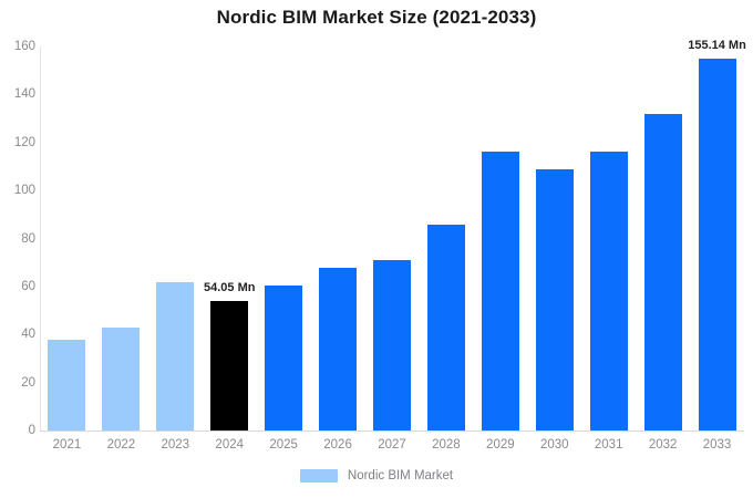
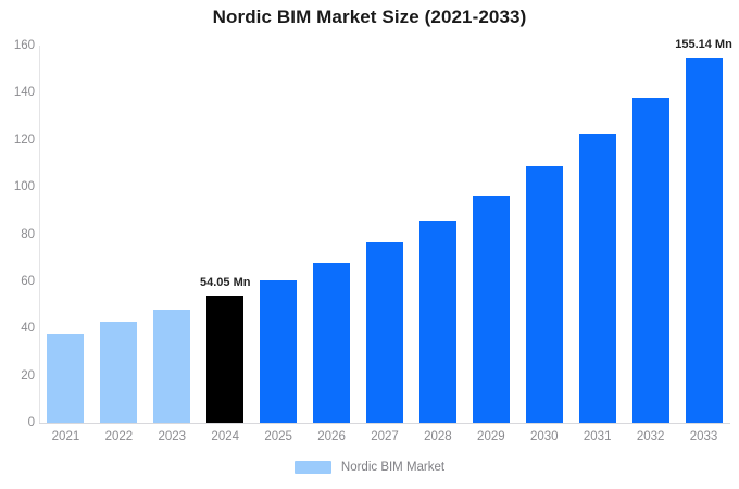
2023: 62 -> 48
2027: 71 -> 76
2029: 116 -> 96
2031: 116 -> 122
2032: 132 -> 138
